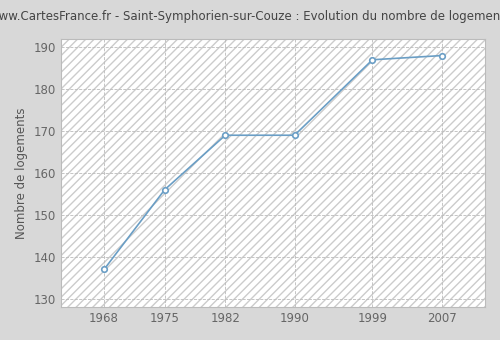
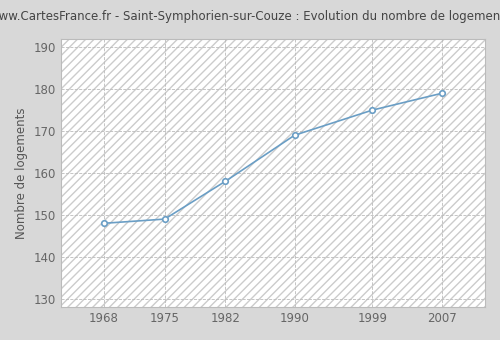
1968: 137 -> 148
1975: 156 -> 149
1982: 169 -> 158
1999: 187 -> 175
2007: 188 -> 179
